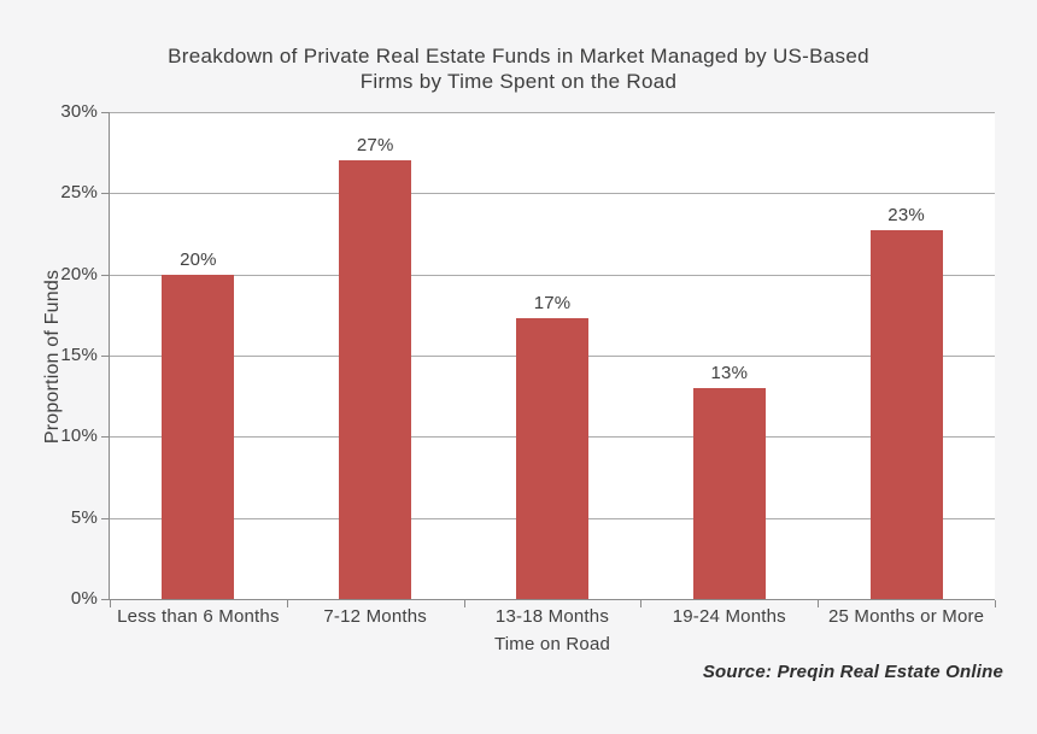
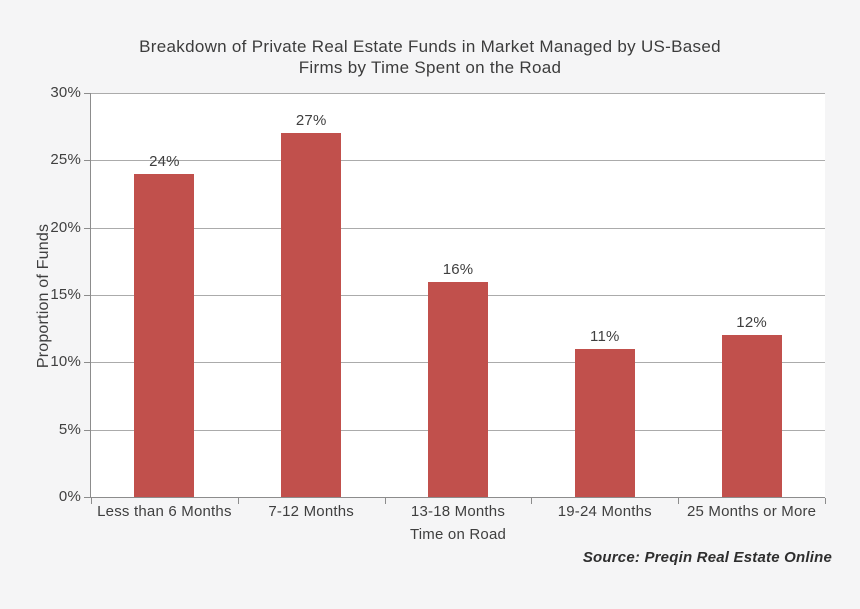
Less than 6 Months: 20% -> 24%
13-18 Months: 17% -> 16%
19-24 Months: 13% -> 11%
25 Months or More: 23% -> 12%
